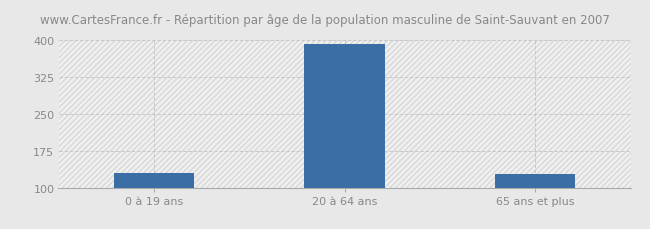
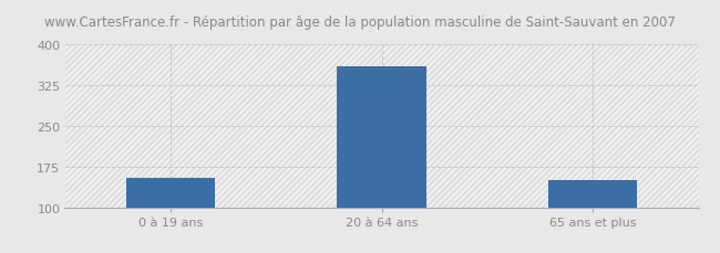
0 à 19 ans: 130 -> 155
20 à 64 ans: 392 -> 360
65 ans et plus: 127 -> 150
